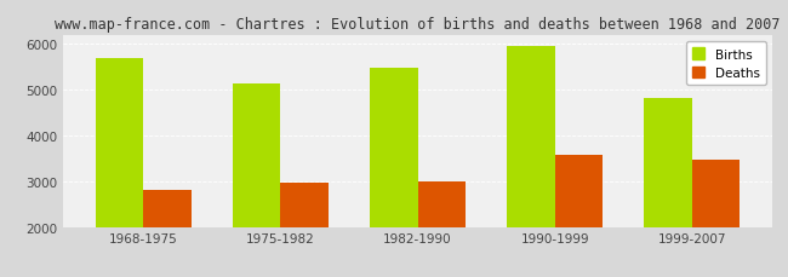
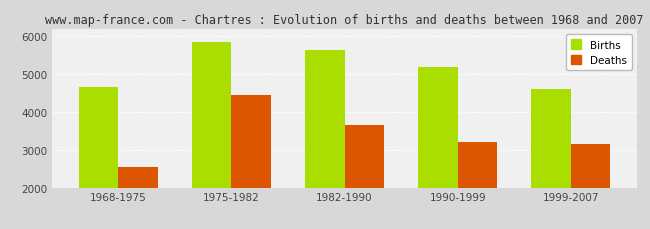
Births/1968-1975: 5700 -> 4650
Deaths/1968-1975: 2820 -> 2550
Births/1975-1982: 5150 -> 5850
Deaths/1975-1982: 2970 -> 4450
Births/1982-1990: 5480 -> 5650
Deaths/1982-1990: 2990 -> 3650
Births/1990-1999: 5970 -> 5200
Deaths/1990-1999: 3570 -> 3200
Births/1999-2007: 4820 -> 4600
Deaths/1999-2007: 3480 -> 3150
